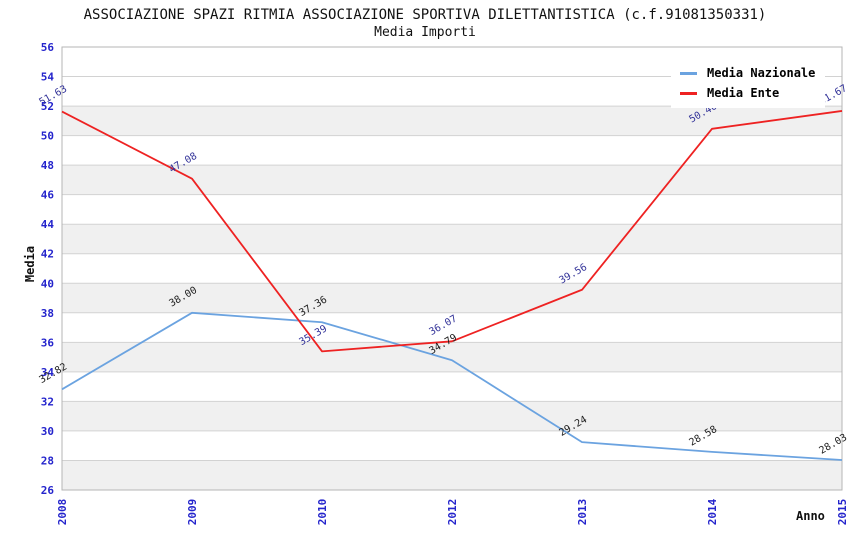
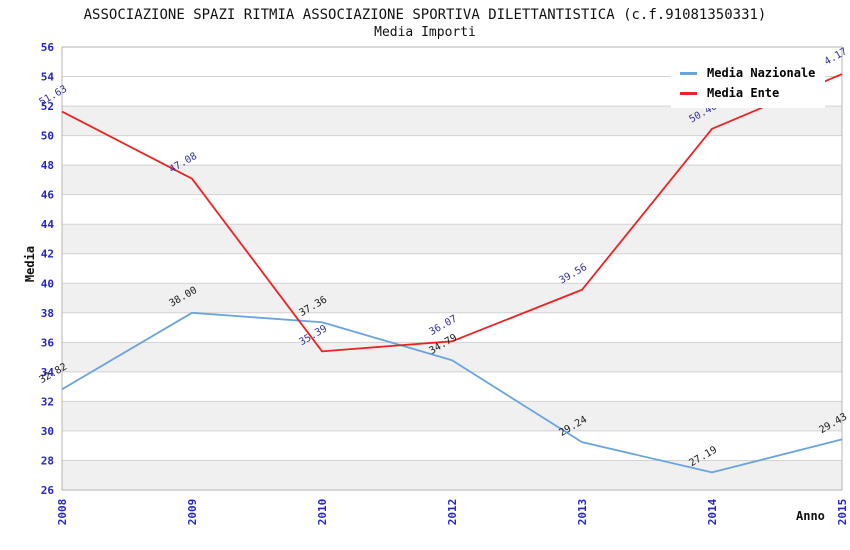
Media Nazionale/2014: 28.58 -> 27.19
Media Nazionale/2015: 28.03 -> 29.43
Media Ente/2015: 51.67 -> 54.17
